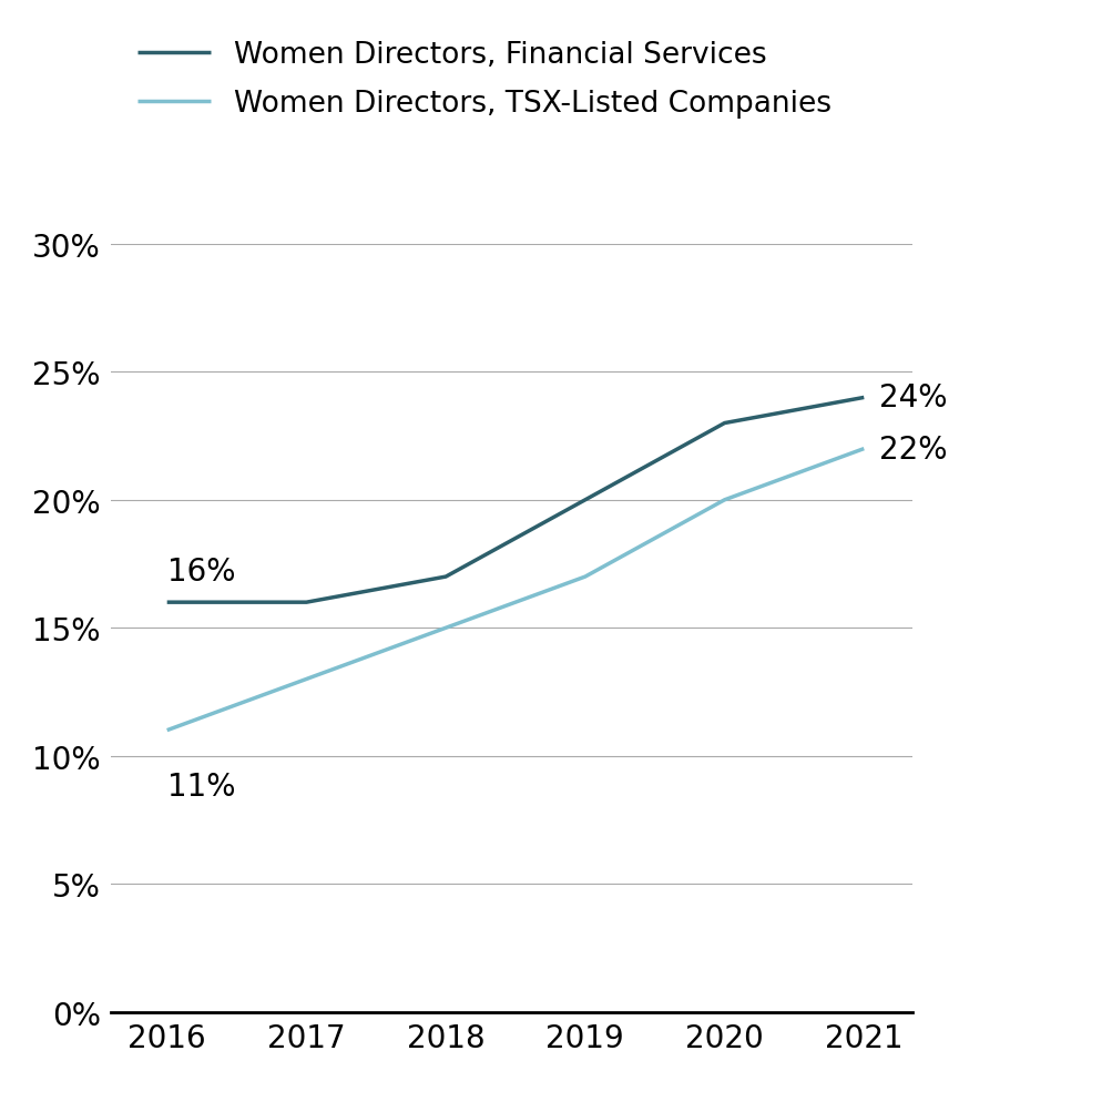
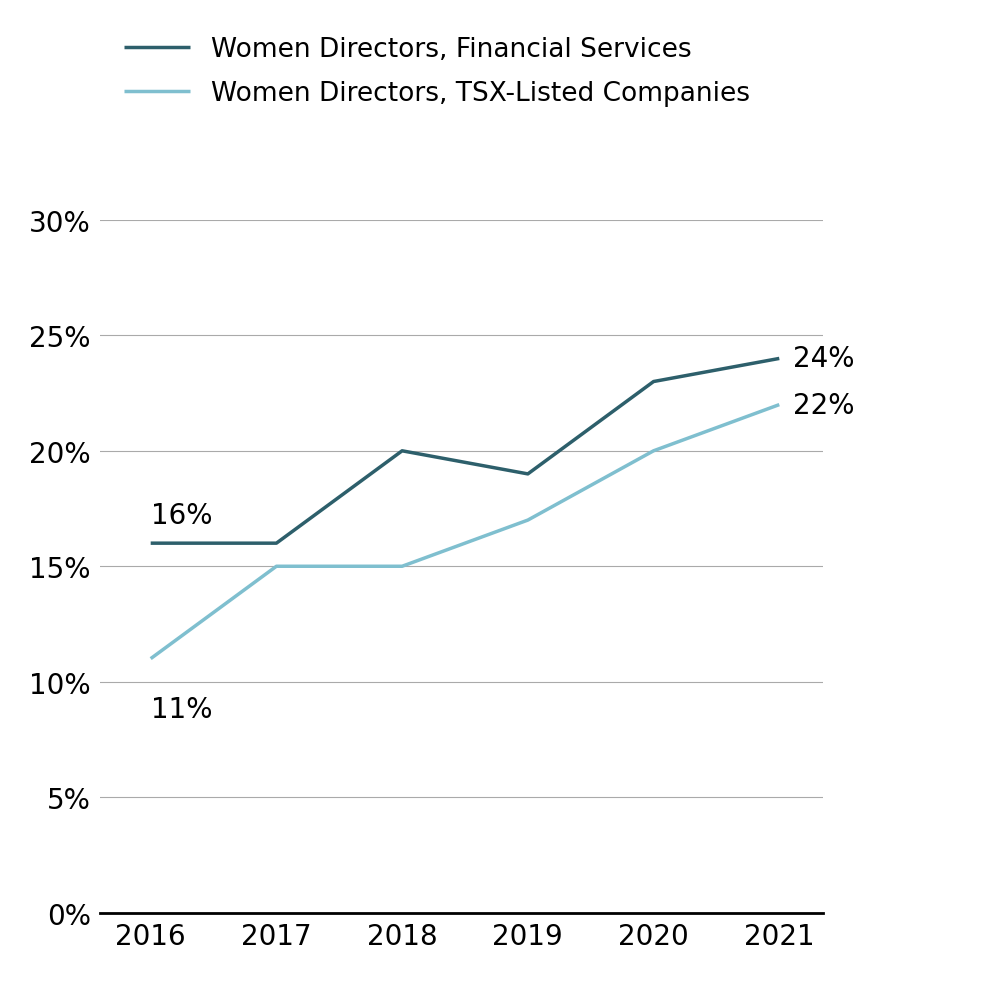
Women Directors, TSX-Listed Companies/2017: 13% -> 15%
Women Directors, Financial Services/2018: 17% -> 20%
Women Directors, Financial Services/2019: 20% -> 19%
